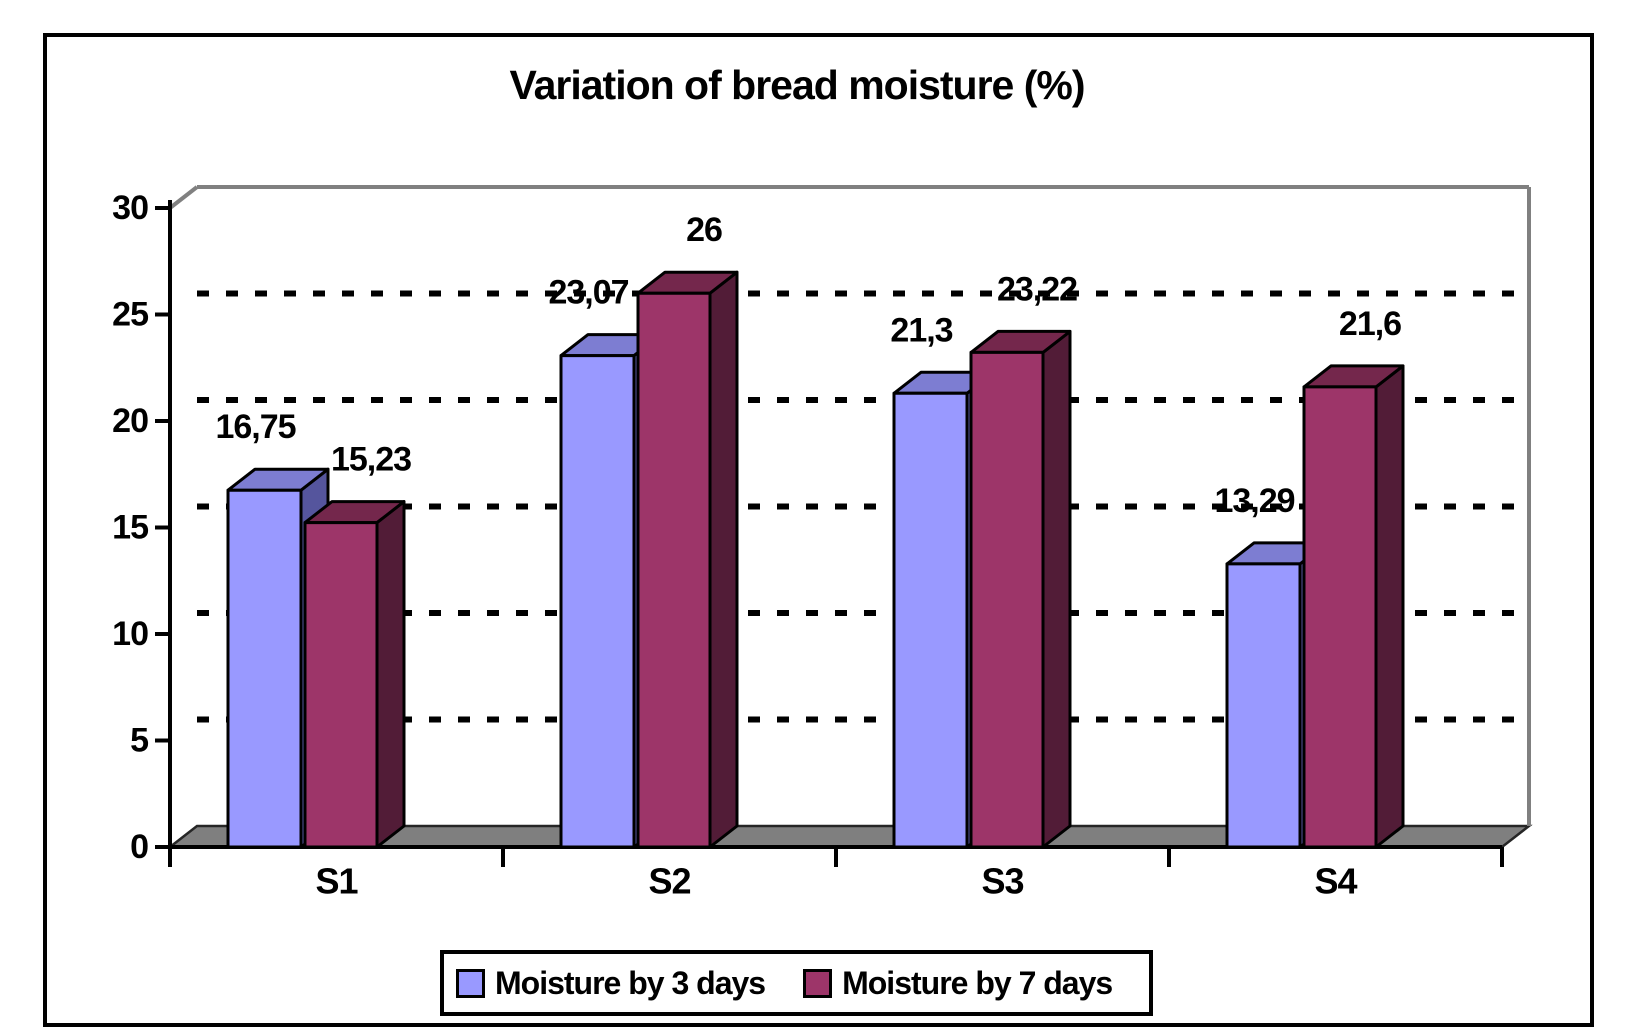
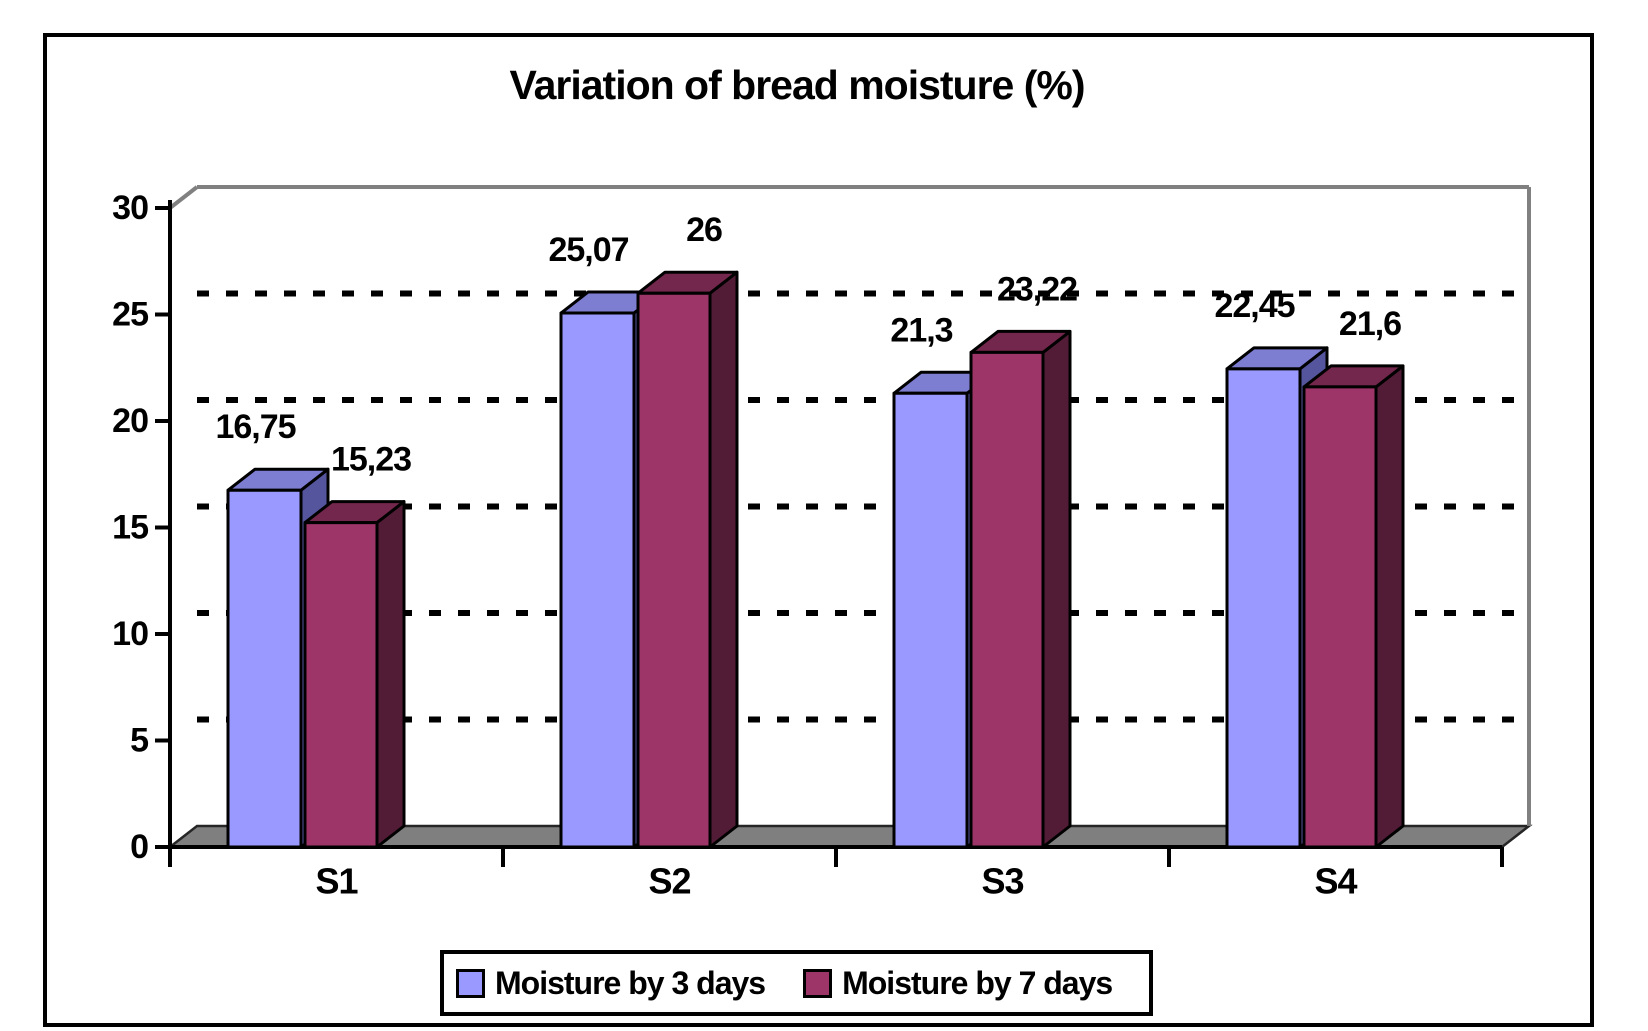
Moisture by 3 days/S2: 23,07 -> 25,07
Moisture by 3 days/S4: 13,29 -> 22,45
